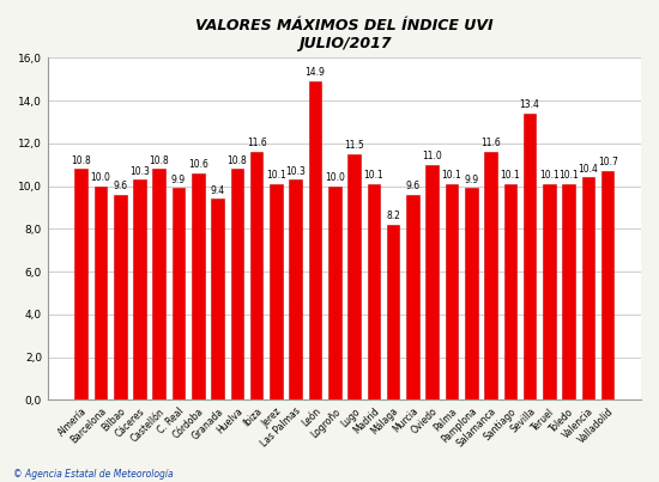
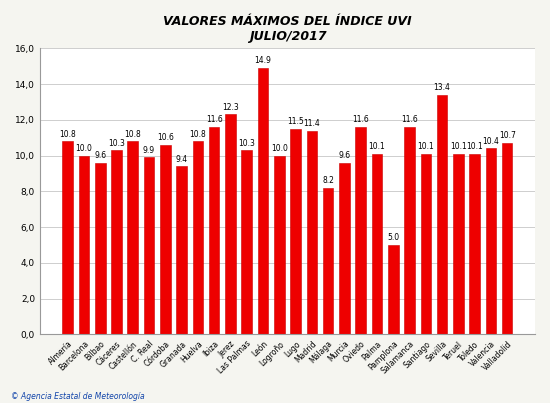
Jerez: 10.1 -> 12.3
Madrid: 10.1 -> 11.4
Oviedo: 11.0 -> 11.6
Pamplona: 9.9 -> 5.0
